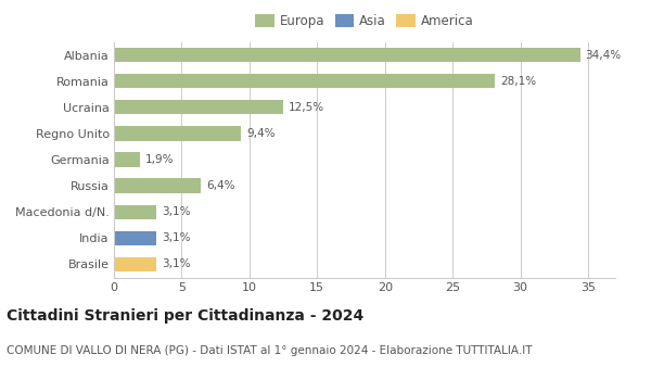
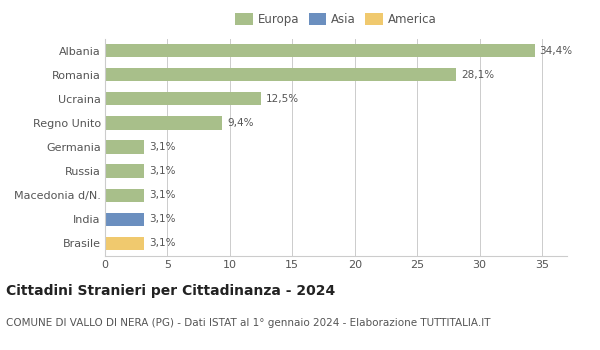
Germania: 1,9% -> 3,1%
Russia: 6,4% -> 3,1%
